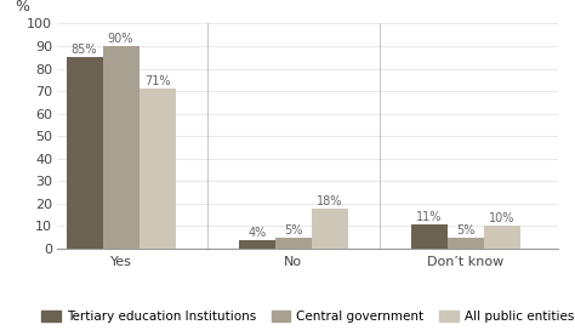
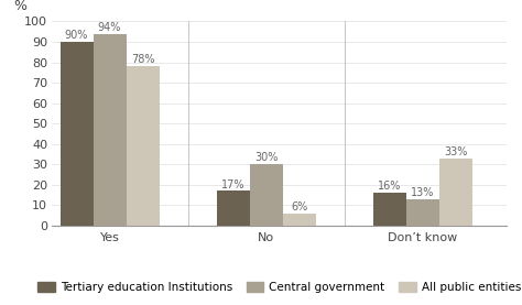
Tertiary education Institutions/Yes: 85% -> 90%
Central government/Yes: 90% -> 94%
All public entities/Yes: 71% -> 78%
Tertiary education Institutions/No: 4% -> 17%
Central government/No: 5% -> 30%
All public entities/No: 18% -> 6%
Tertiary education Institutions/Don’t know: 11% -> 16%
Central government/Don’t know: 5% -> 13%
All public entities/Don’t know: 10% -> 33%
